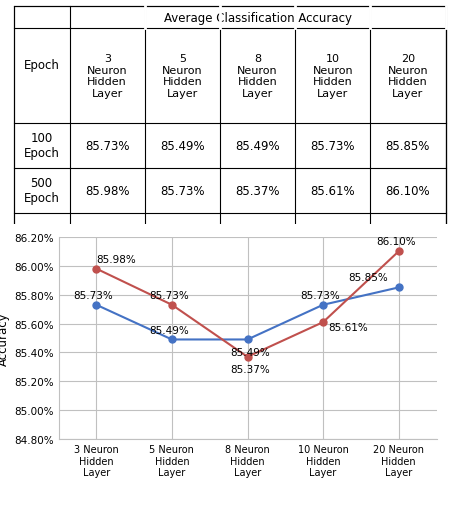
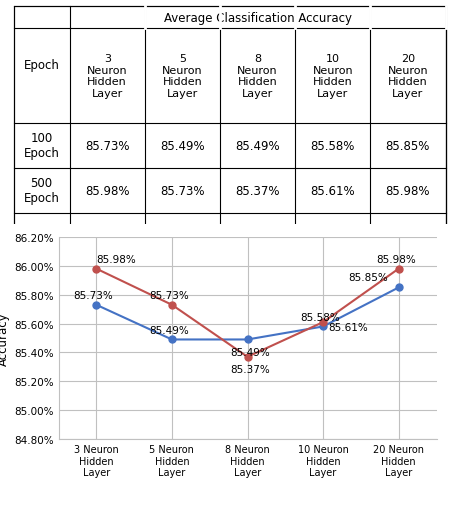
100 Epoch/10 Neuron Hidden Layer: 85.73% -> 85.58%
500 Epoch/20 Neuron Hidden Layer: 86.10% -> 85.98%
